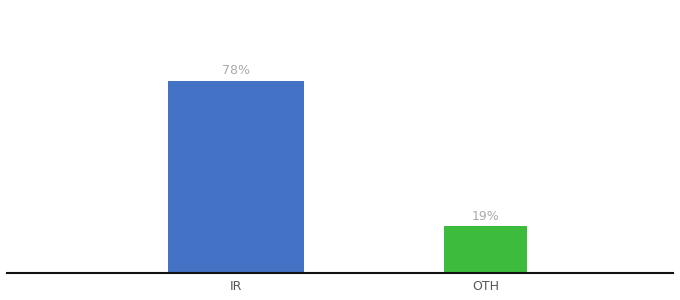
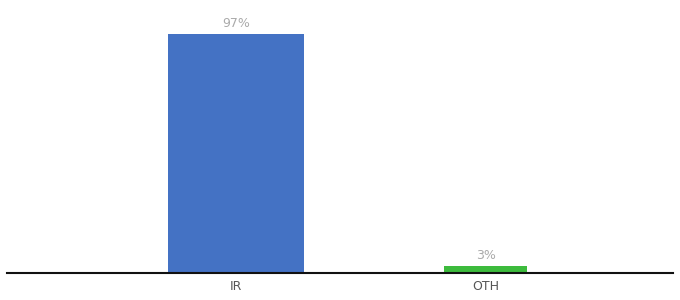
IR: 78% -> 97%
OTH: 19% -> 3%
